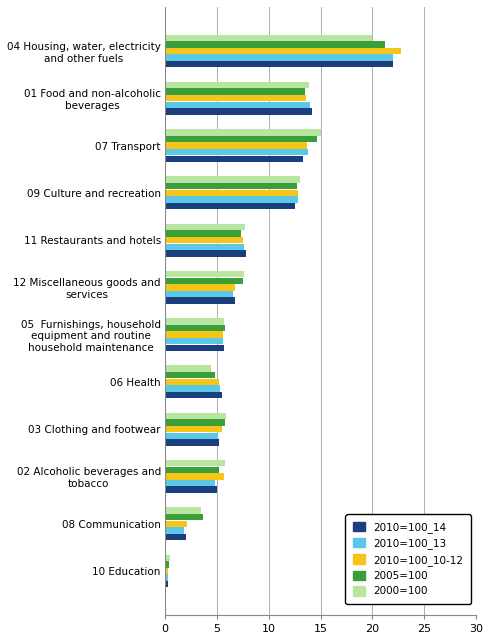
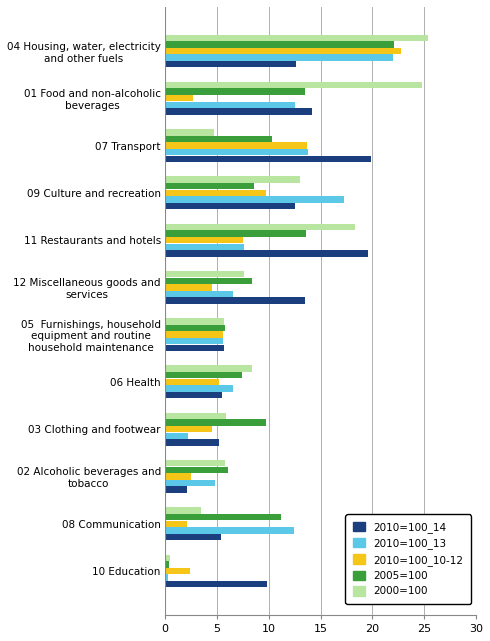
2000=100/04 Housing, water, electricity and other fuels: 20.0 -> 25.4
2005=100/04 Housing, water, electricity and other fuels: 21.2 -> 22.1
2010=100_14/04 Housing, water, electricity and other fuels: 22.0 -> 12.6
2000=100/01 Food and non-alcoholic beverages: 13.9 -> 24.8
2010=100_10-12/01 Food and non-alcoholic beverages: 13.6 -> 2.7
2010=100_13/01 Food and non-alcoholic beverages: 14.0 -> 12.5
2000=100/07 Transport: 15.0 -> 4.7
2005=100/07 Transport: 14.7 -> 10.3
2010=100_14/07 Transport: 13.3 -> 19.9
2005=100/09 Culture and recreation: 12.7 -> 8.6
2010=100_10-12/09 Culture and recreation: 12.8 -> 9.7
2010=100_13/09 Culture and recreation: 12.8 -> 17.3
2000=100/11 Restaurants and hotels: 7.7 -> 18.3
2005=100/11 Restaurants and hotels: 7.3 -> 13.6
2010=100_14/11 Restaurants and hotels: 7.8 -> 19.6
2005=100/12 Miscellaneous goods and services: 7.5 -> 8.4
2010=100_10-12/12 Miscellaneous goods and services: 6.8 -> 4.5
2010=100_14/12 Miscellaneous goods and services: 6.8 -> 13.5
2000=100/06 Health: 4.4 -> 8.4
2005=100/06 Health: 4.8 -> 7.4
2010=100_13/06 Health: 5.3 -> 6.6
2005=100/03 Clothing and footwear: 5.8 -> 9.7
2010=100_10-12/03 Clothing and footwear: 5.5 -> 4.5
2010=100_13/03 Clothing and footwear: 5.1 -> 2.2
2005=100/02 Alcoholic beverages and tobacco: 5.2 -> 6.1
2010=100_10-12/02 Alcoholic beverages and tobacco: 5.7 -> 2.5
2010=100_14/02 Alcoholic beverages and tobacco: 5.0 -> 2.1
2005=100/08 Communication: 3.7 -> 11.2
2010=100_13/08 Communication: 1.8 -> 12.4
2010=100_14/08 Communication: 2.0 -> 5.4
2010=100_10-12/10 Education: 0.3 -> 2.4
2010=100_14/10 Education: 0.3 -> 9.8
